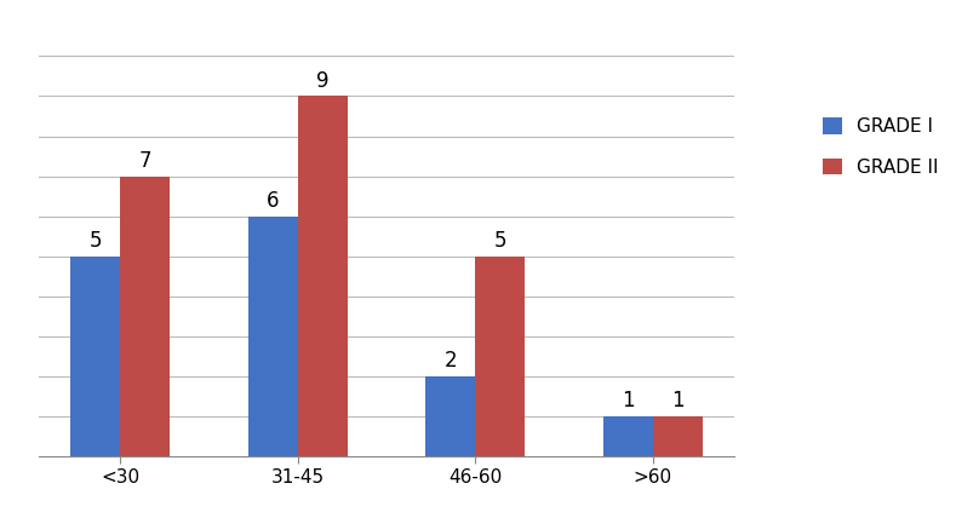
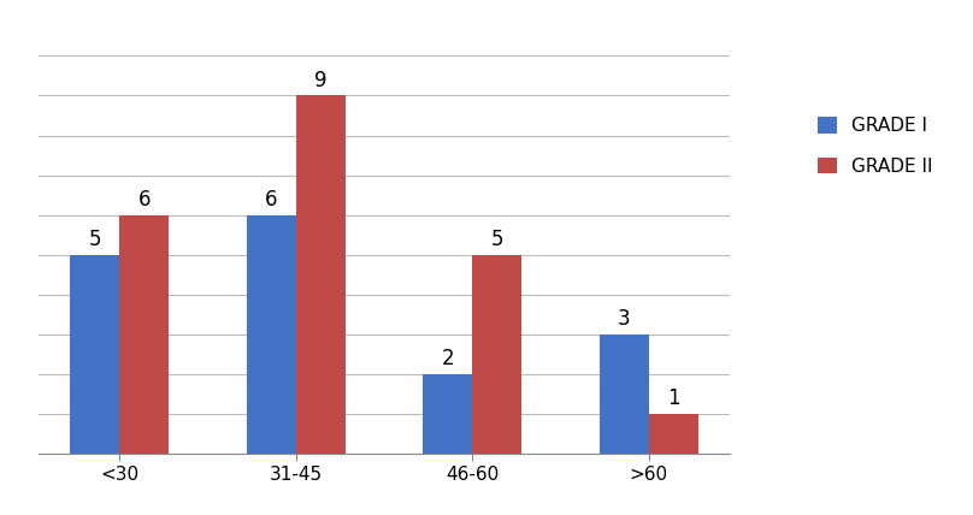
GRADE II/<30: 7 -> 6
GRADE I/>60: 1 -> 3
